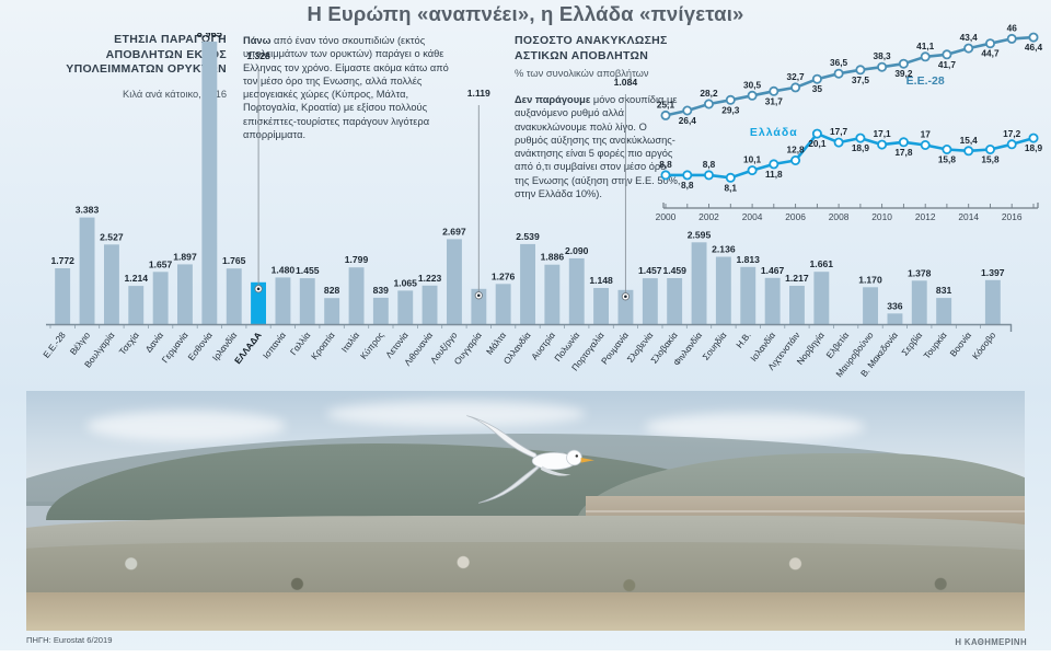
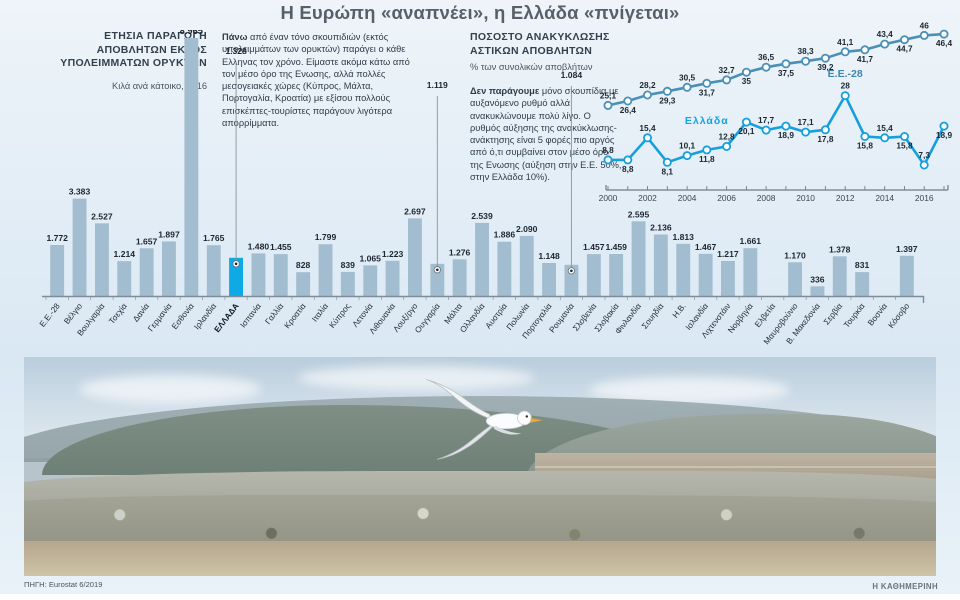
ΠΟΣΟΣΤΟ ΑΝΑΚΥΚΛΩΣΗΣ ΑΣΤΙΚΩΝ ΑΠΟΒΛΗΤΩΝ/Ελλάδα/2002: 8,8 -> 15,4
ΠΟΣΟΣΤΟ ΑΝΑΚΥΚΛΩΣΗΣ ΑΣΤΙΚΩΝ ΑΠΟΒΛΗΤΩΝ/Ελλάδα/2012: 17 -> 28
ΠΟΣΟΣΤΟ ΑΝΑΚΥΚΛΩΣΗΣ ΑΣΤΙΚΩΝ ΑΠΟΒΛΗΤΩΝ/Ελλάδα/2016: 17,2 -> 7,3
